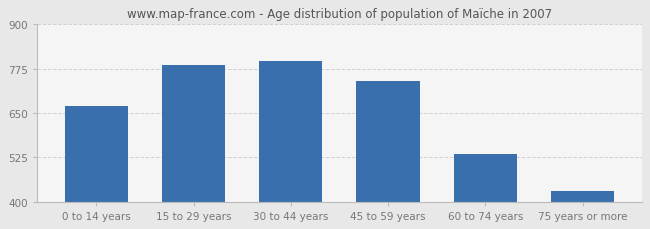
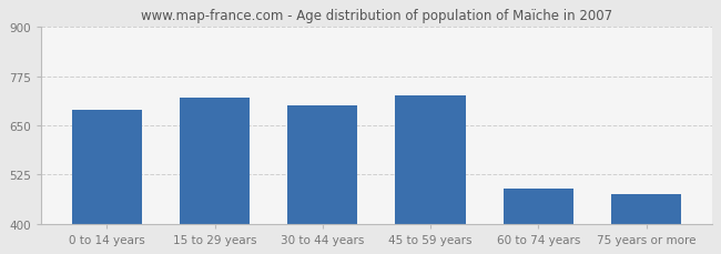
0 to 14 years: 670 -> 690
15 to 29 years: 785 -> 720
30 to 44 years: 797 -> 700
45 to 59 years: 740 -> 725
60 to 74 years: 535 -> 490
75 years or more: 430 -> 475
